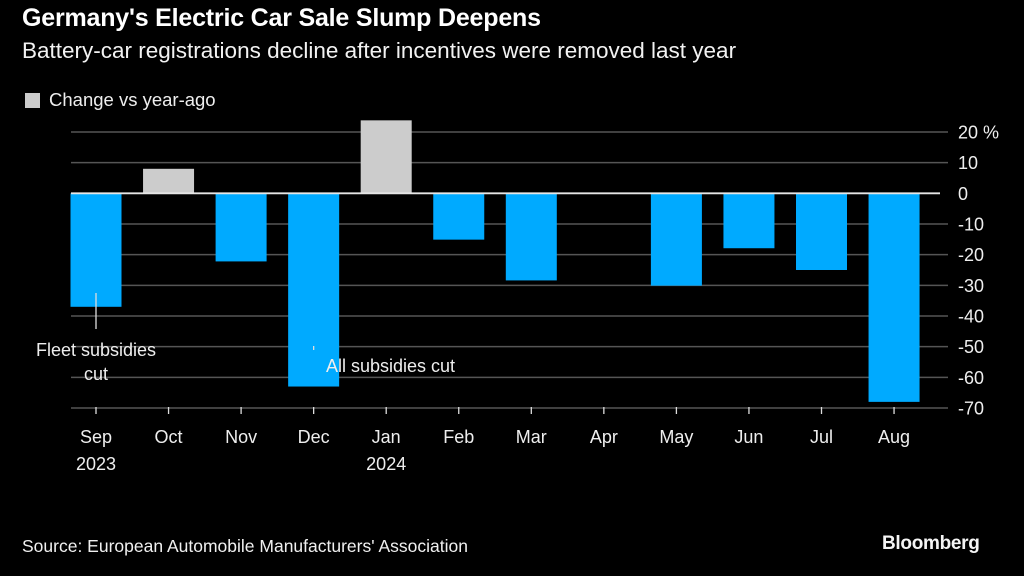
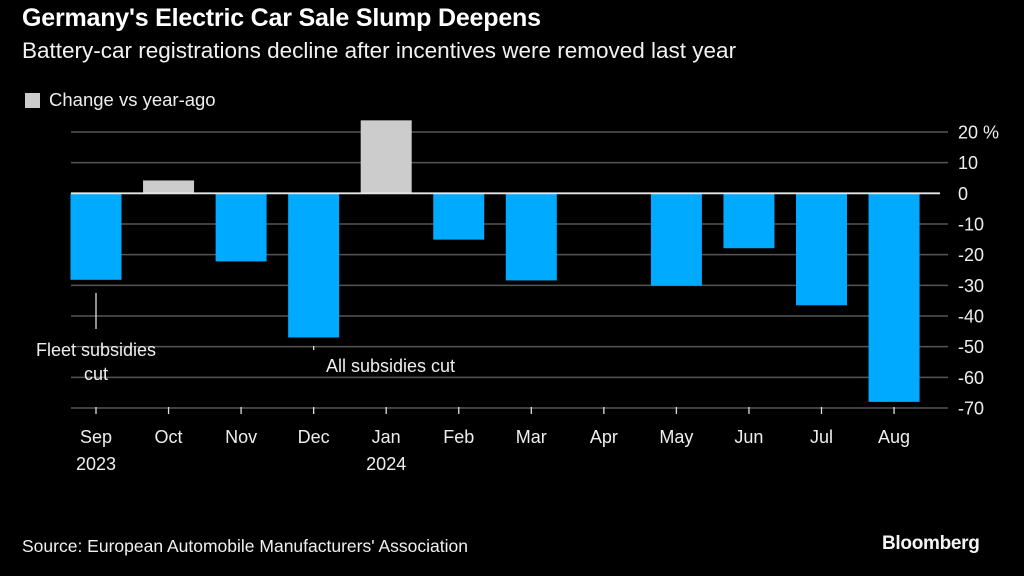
Sep: -37% -> -28%
Oct: 8% -> 4%
Dec: -63% -> -47%
Jul: -25% -> -36%
